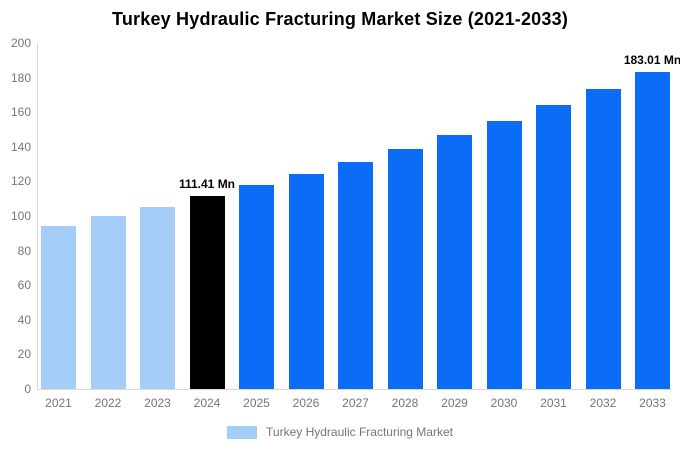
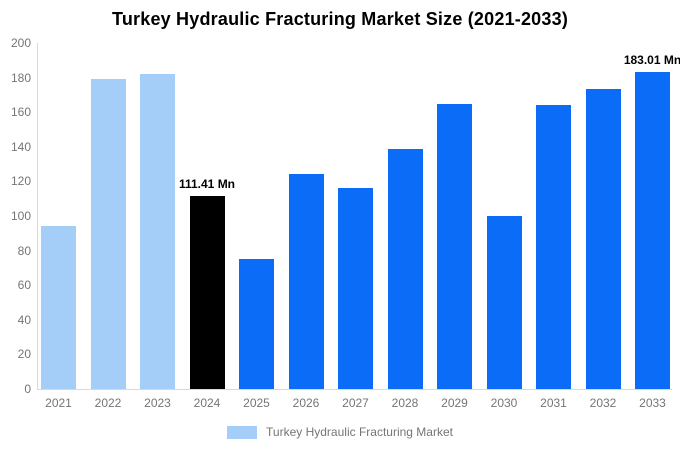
2022: 100 -> 179
2023: 105 -> 182
2025: 118 -> 75
2027: 131 -> 116
2029: 147 -> 165
2030: 155 -> 100
